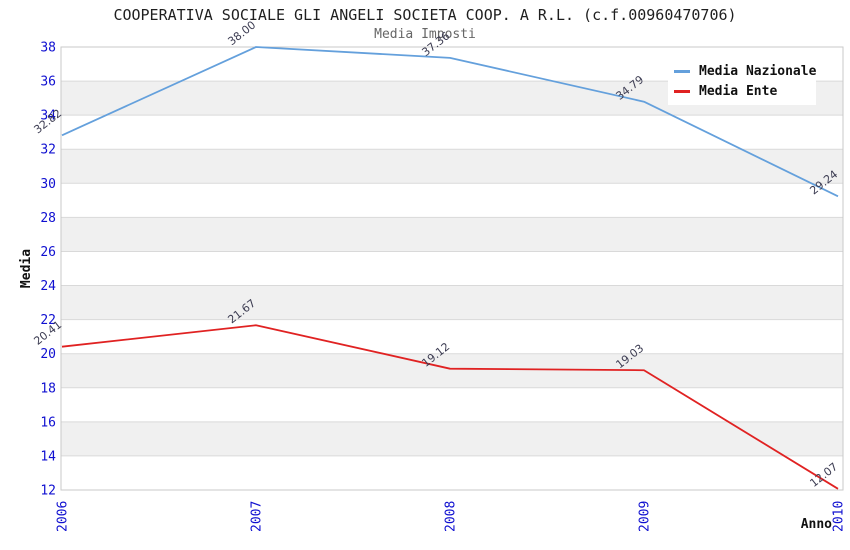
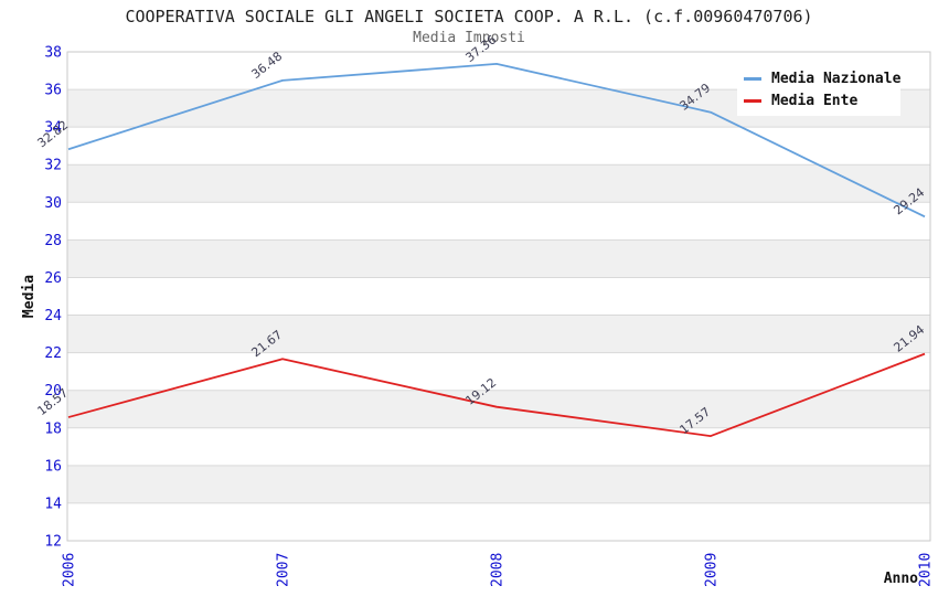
Media Ente/2006: 20.41 -> 18.57
Media Nazionale/2007: 38.00 -> 36.48
Media Ente/2009: 19.03 -> 17.57
Media Ente/2010: 12.07 -> 21.94
